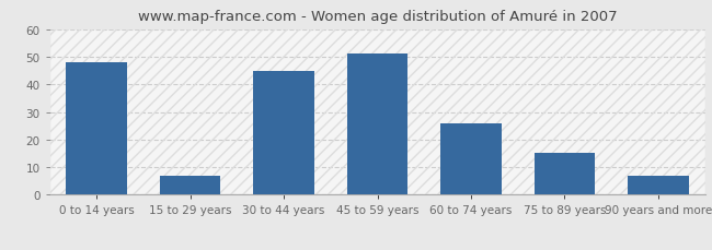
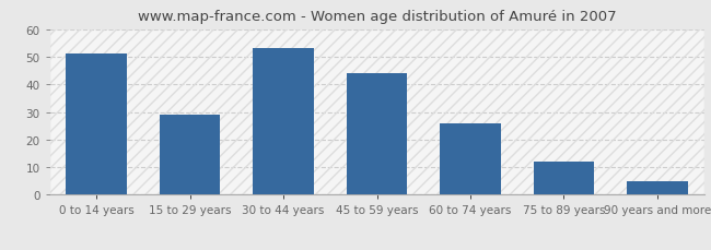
0 to 14 years: 48 -> 51
15 to 29 years: 7 -> 29
30 to 44 years: 45 -> 53
45 to 59 years: 51 -> 44
75 to 89 years: 15 -> 12
90 years and more: 7 -> 5
